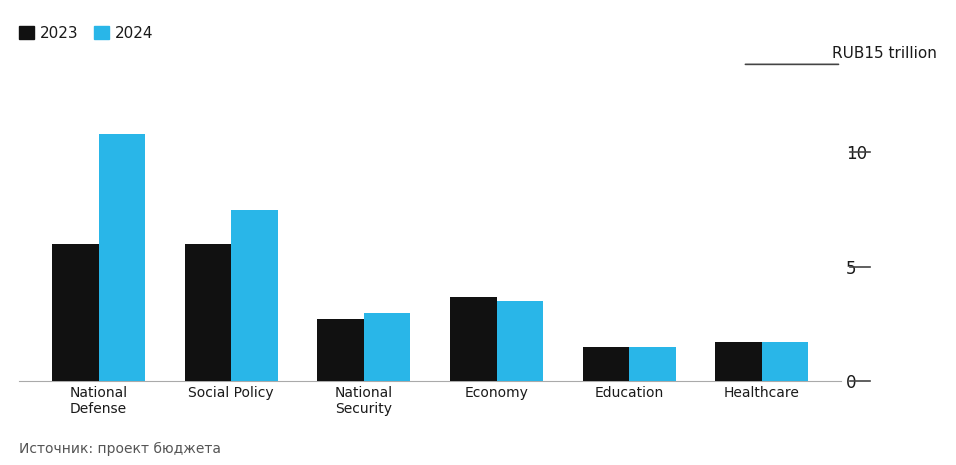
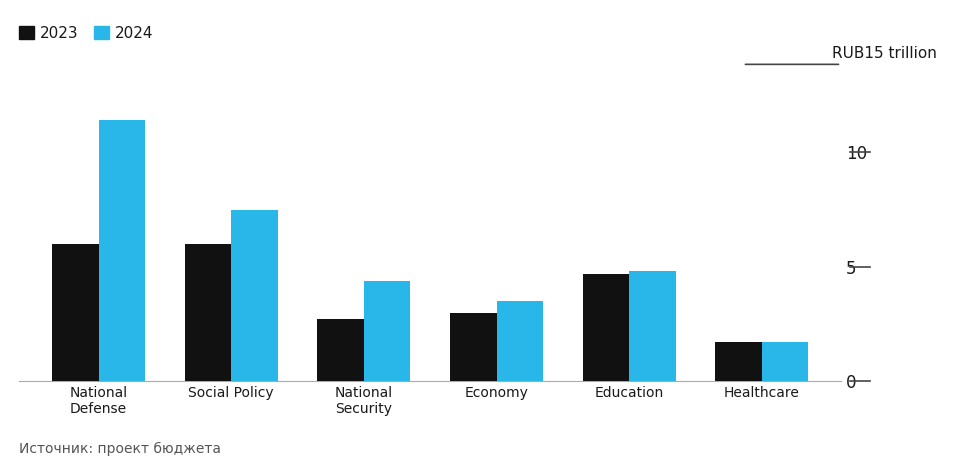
2024/National Defense: 10.8 -> 11.4
2024/National Security: 3.0 -> 4.4
2023/Economy: 3.7 -> 3.0
2023/Education: 1.5 -> 4.7
2024/Education: 1.5 -> 4.8
